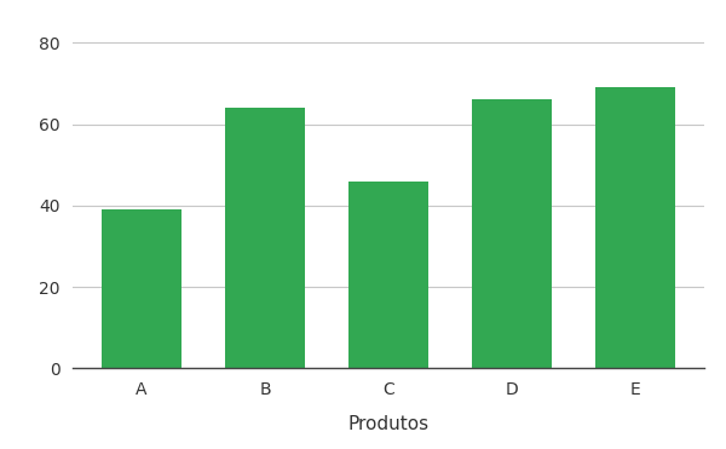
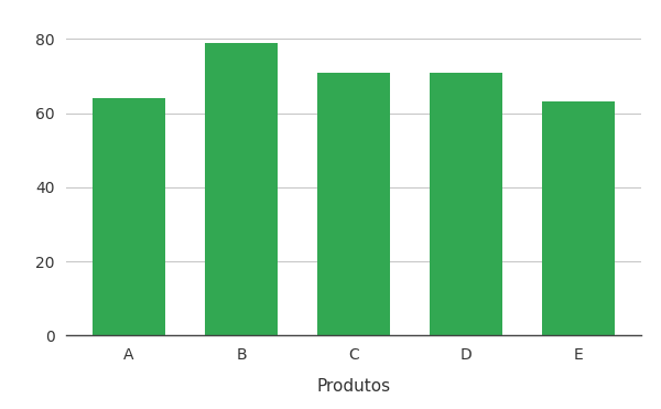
A: 39 -> 64
B: 64 -> 79
C: 46 -> 71
D: 66 -> 71
E: 69 -> 63
